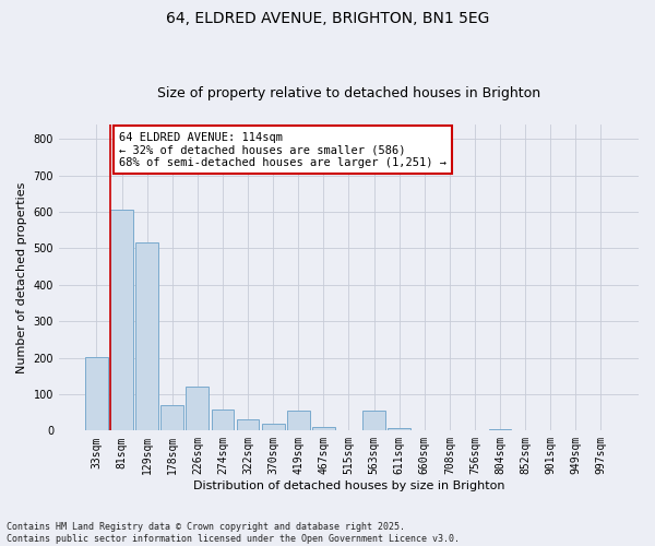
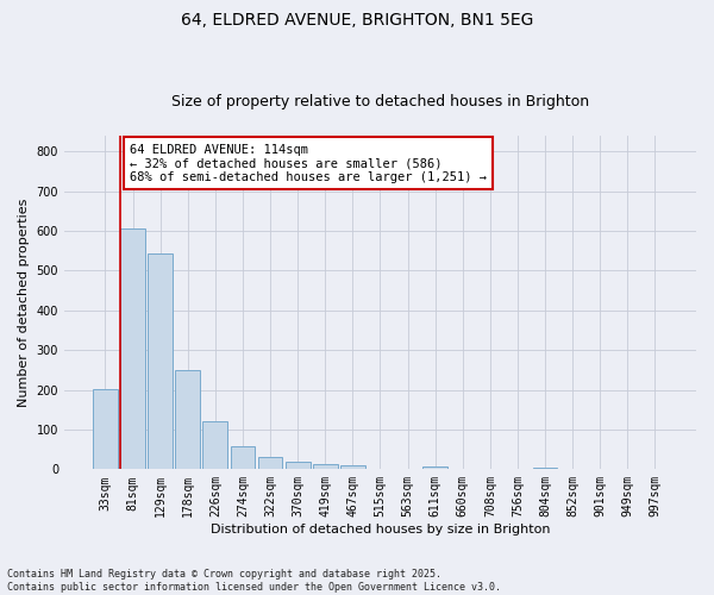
129sqm: 515 -> 543
178sqm: 70 -> 250
419sqm: 55 -> 14
563sqm: 55 -> 2
